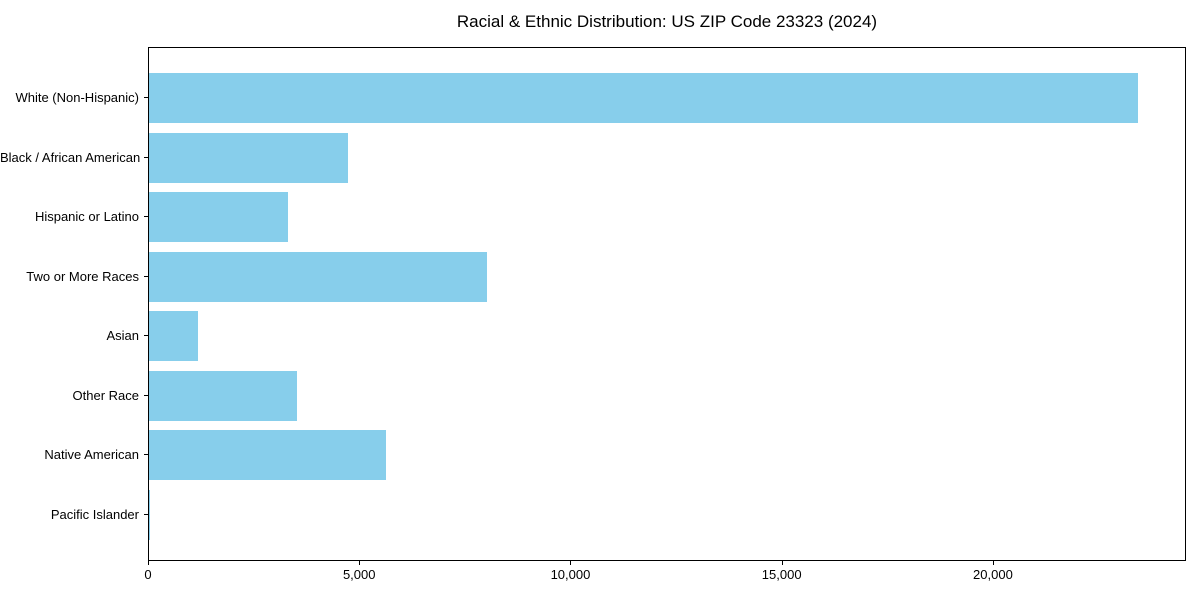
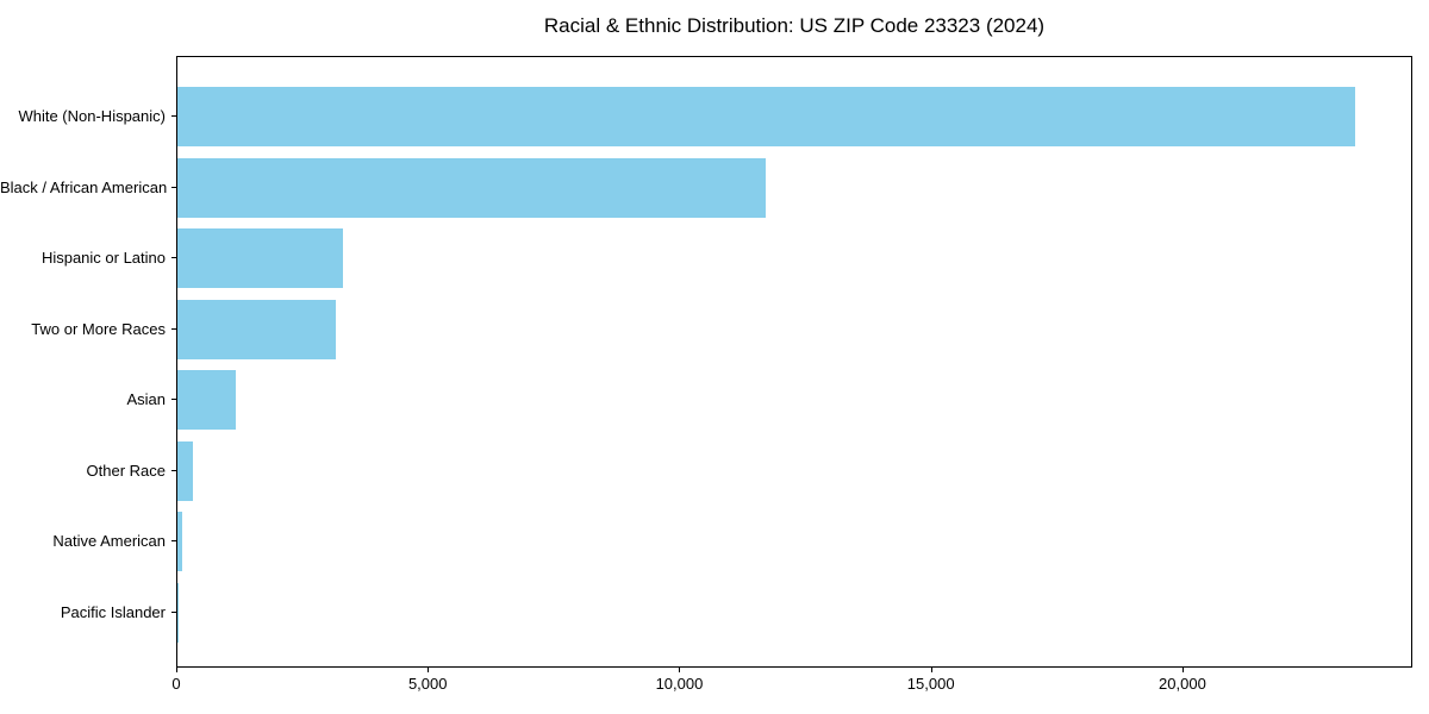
Black / African American: 4700 -> 11700
Two or More Races: 8000 -> 3200
Other Race: 3500 -> 300
Native American: 5600 -> 100
